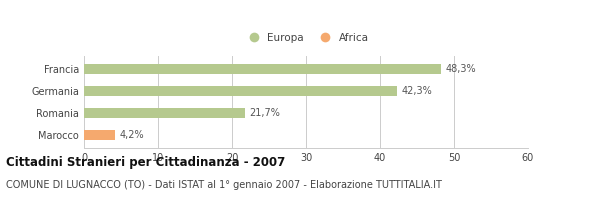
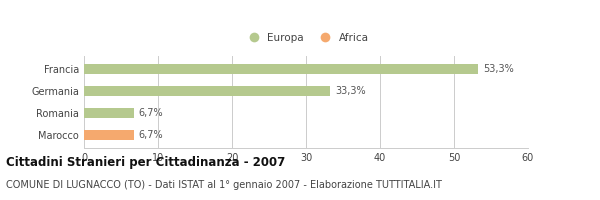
Francia: 48,3% -> 53,3%
Germania: 42,3% -> 33,3%
Romania: 21,7% -> 6,7%
Marocco: 4,2% -> 6,7%
